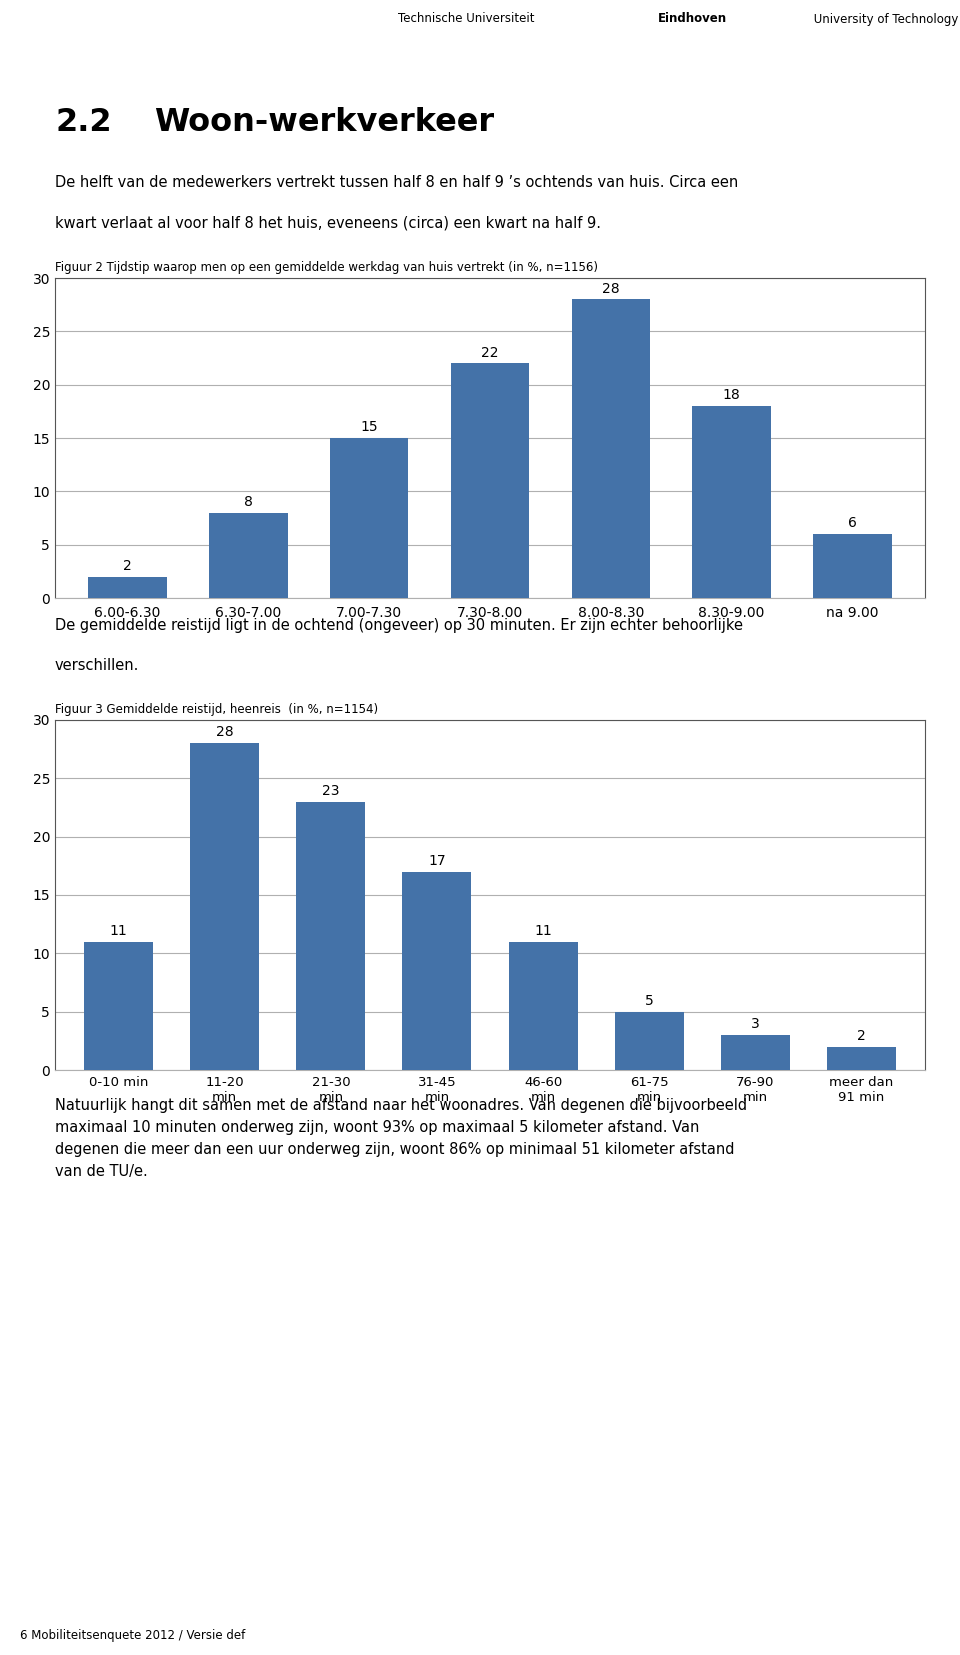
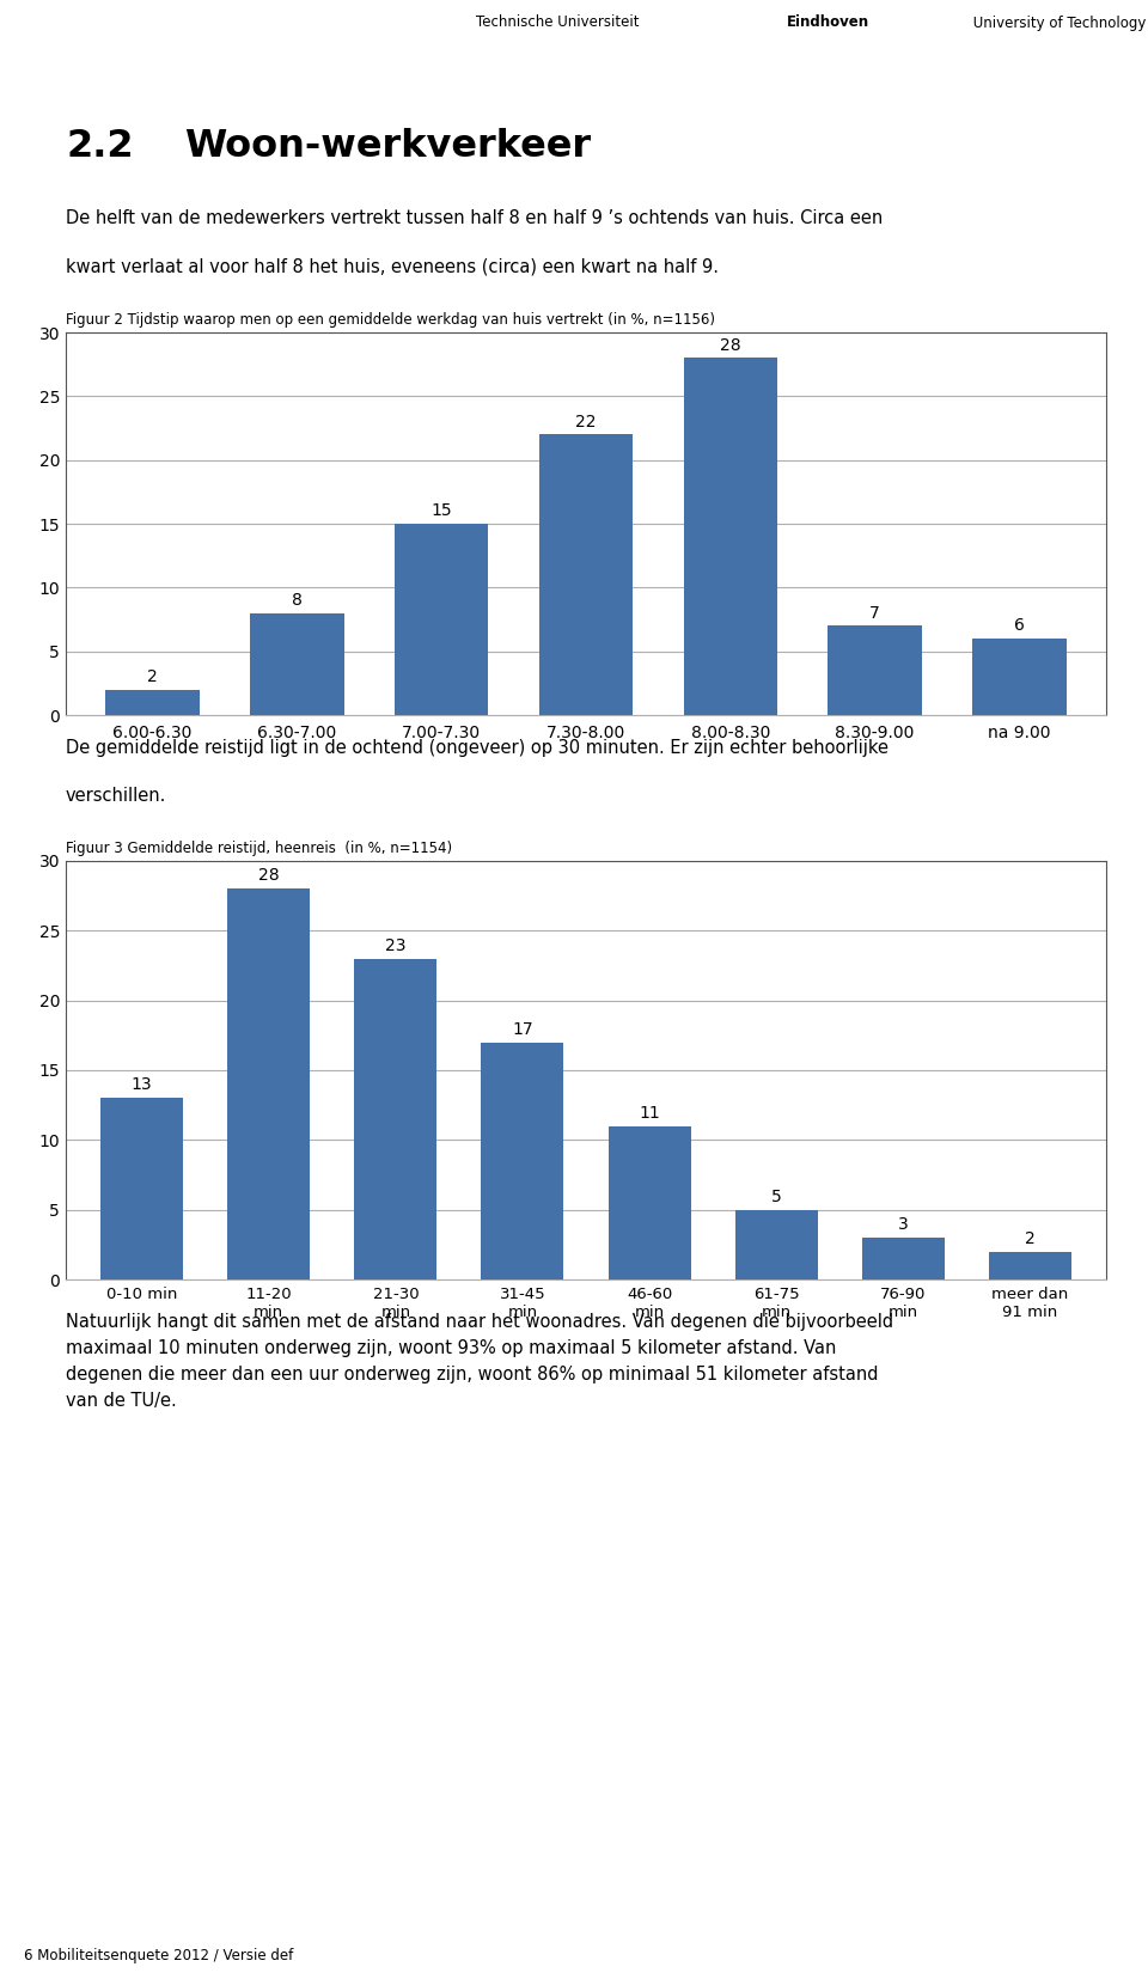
8.30-9.00: 18 -> 7
0-10 min: 11 -> 13
